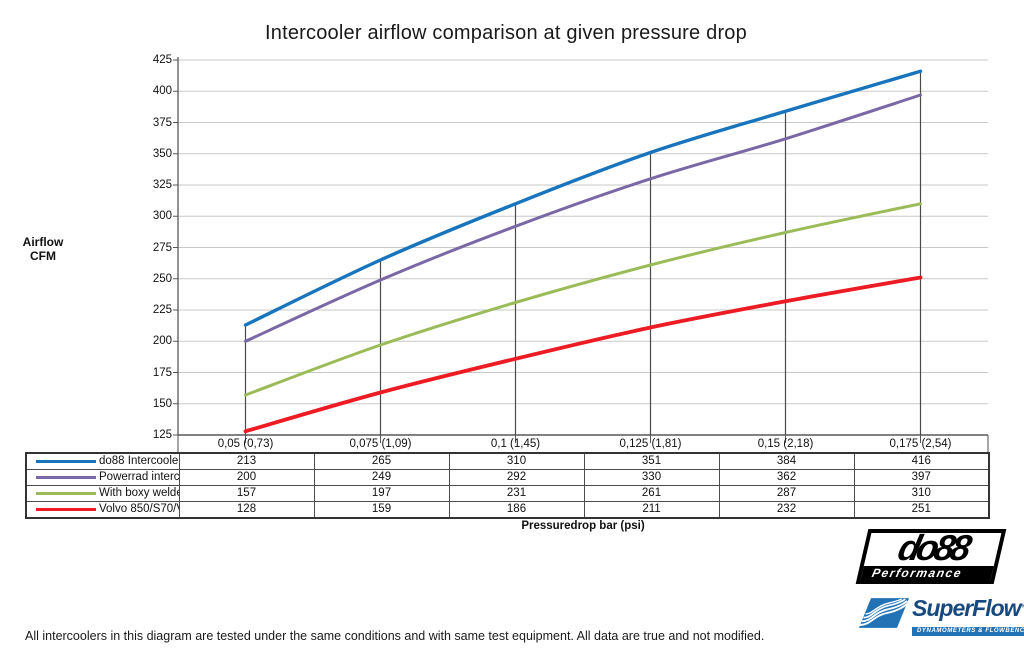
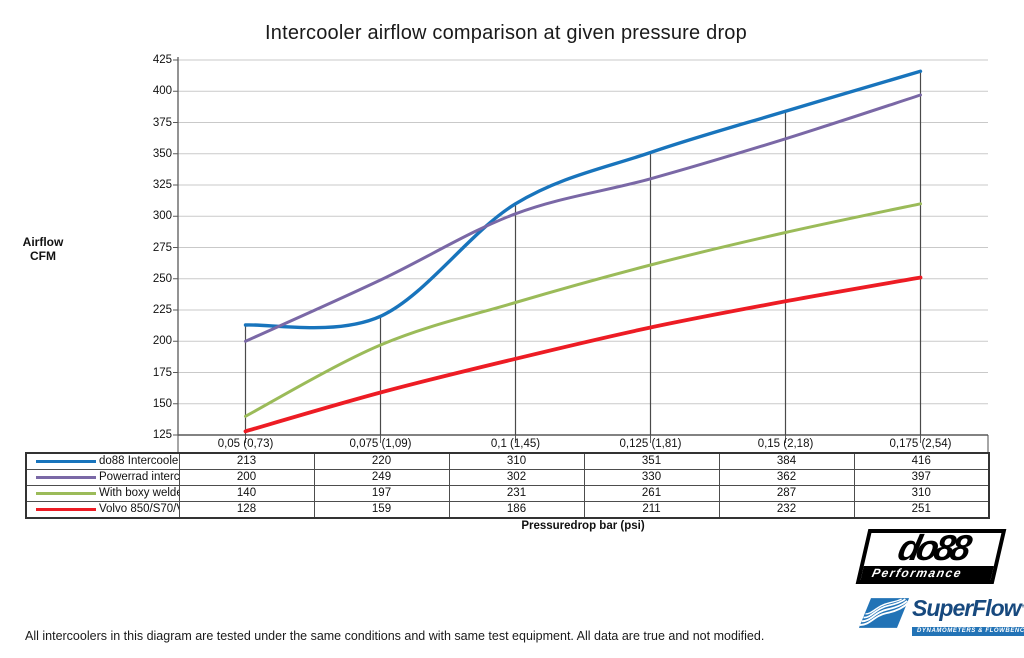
With boxy welded tanks/0,05 (0,73): 157 -> 140
do88 Intercooler (ICM-130)/0,075 (1,09): 265 -> 220
Powerrad intercooler/0,1 (1,45): 292 -> 302
